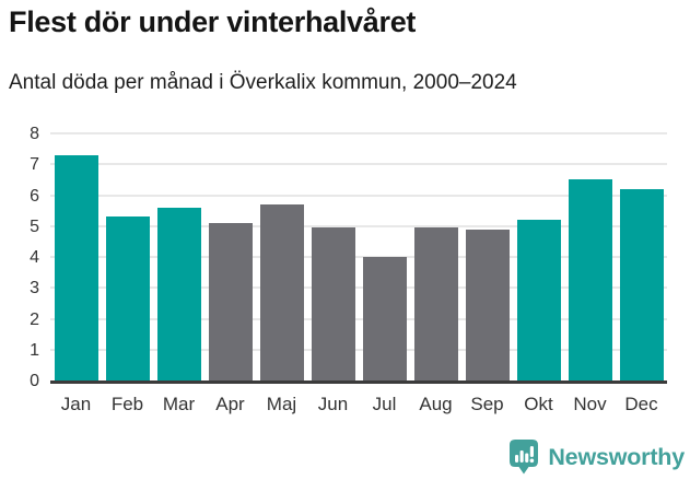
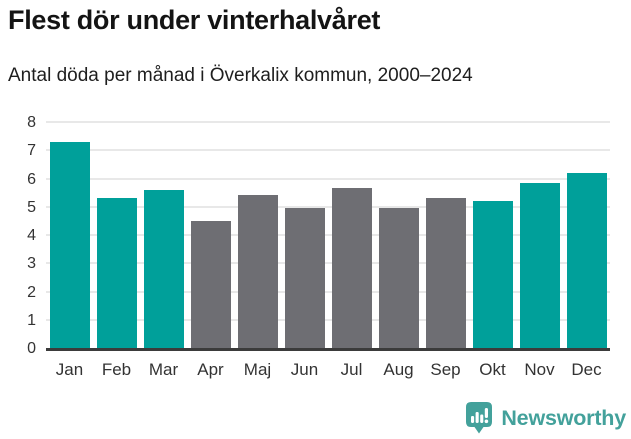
Apr: 5.1 -> 4.5
Maj: 5.7 -> 5.4
Jul: 4.0 -> 5.7
Sep: 4.9 -> 5.3
Nov: 6.5 -> 5.8
